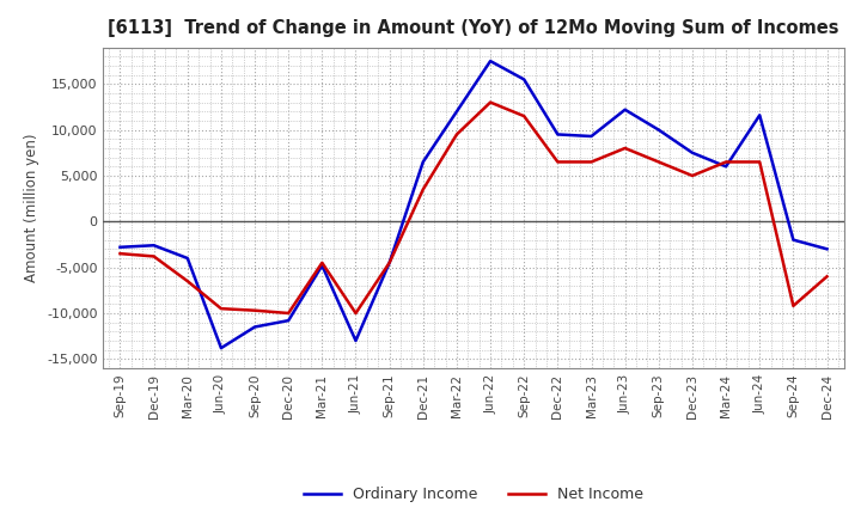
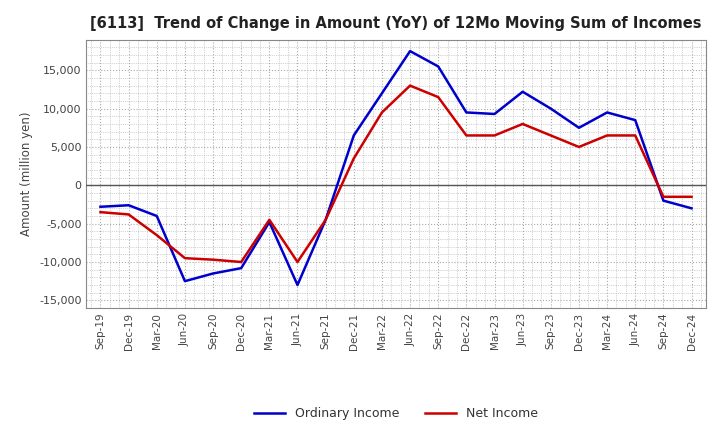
Ordinary Income/Jun-20: -13,800 -> -12,500
Ordinary Income/Mar-24: 6,000 -> 9,500
Ordinary Income/Jun-24: 11,600 -> 8,500
Net Income/Sep-24: -9,200 -> -1,500
Net Income/Dec-24: -6,000 -> -1,500
